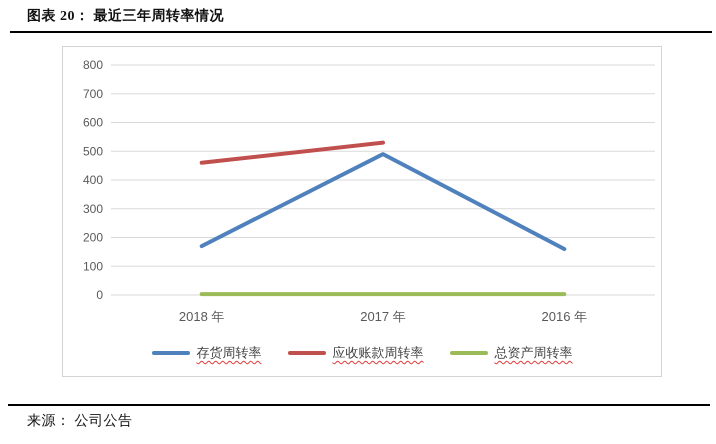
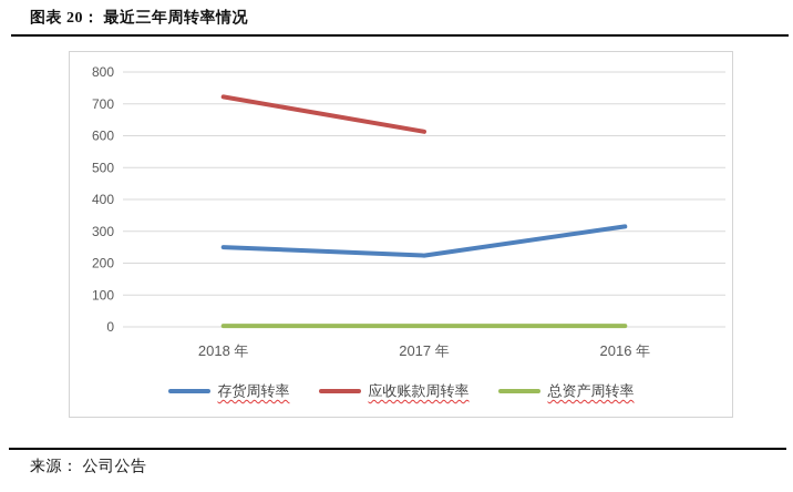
存货周转率/2018 年: 170 -> 250
应收账款周转率/2018 年: 460 -> 720
存货周转率/2017 年: 490 -> 220
应收账款周转率/2017 年: 530 -> 610
存货周转率/2016 年: 160 -> 320
